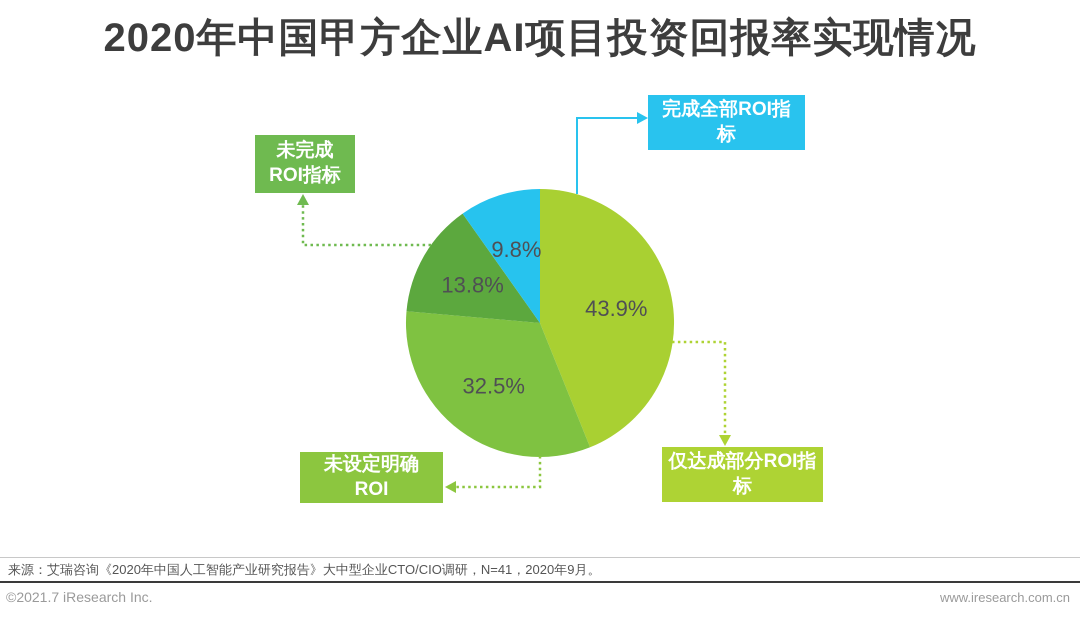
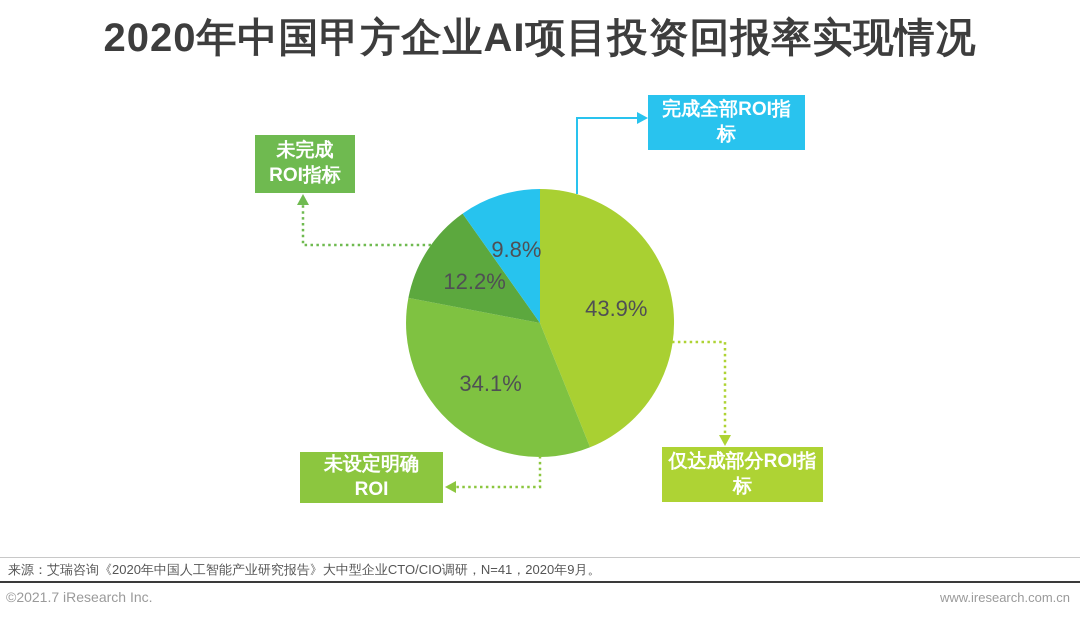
未设定明确ROI: 32.5% -> 34.1%
未完成ROI指标: 13.8% -> 12.2%
